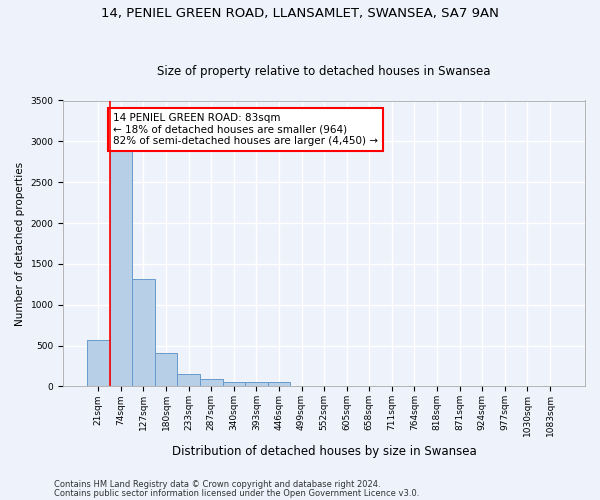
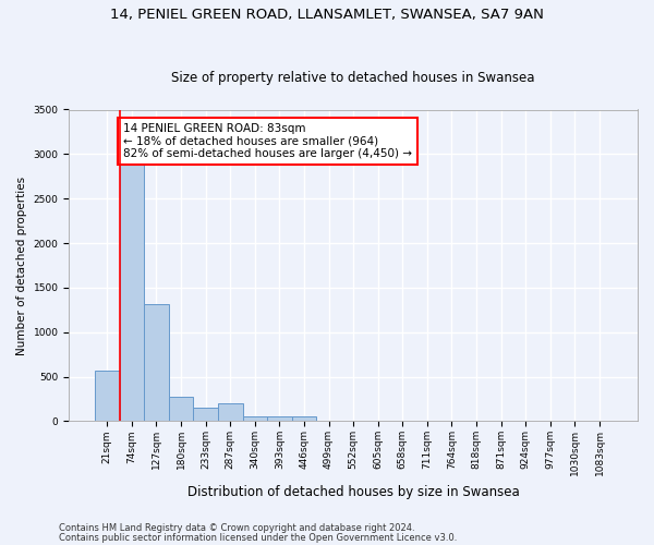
180sqm: 410 -> 280
287sqm: 80 -> 200
